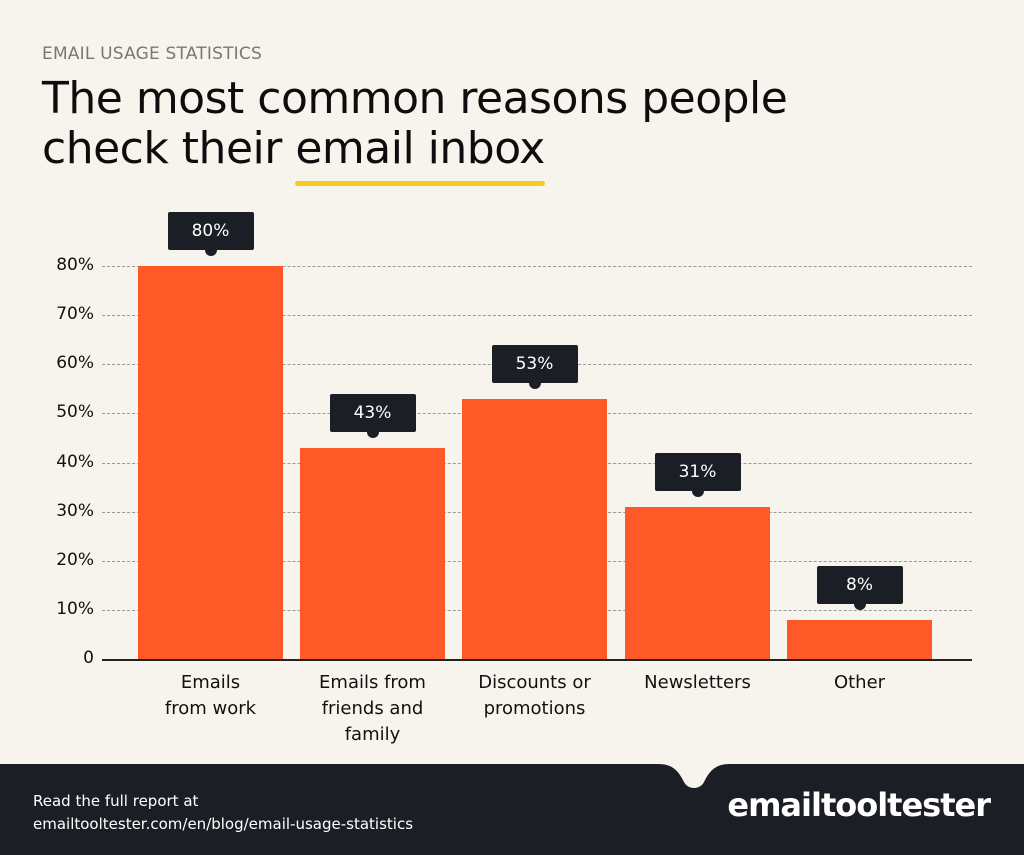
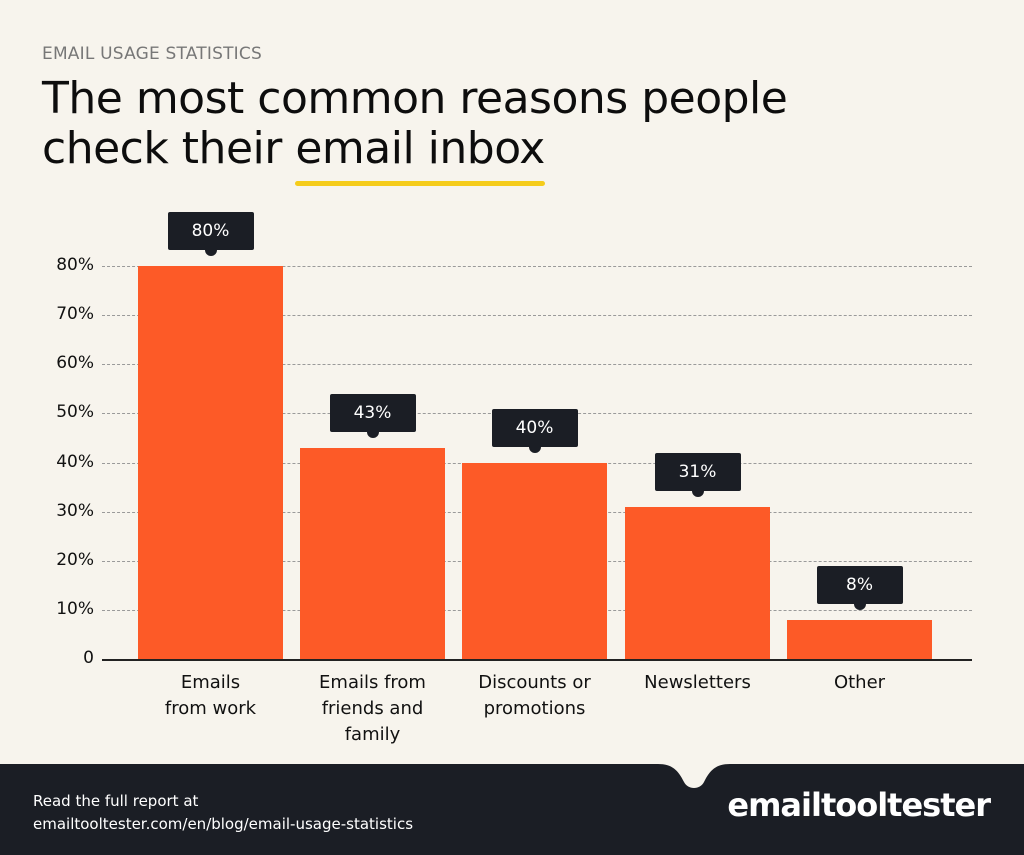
Discounts or promotions: 53% -> 40%
